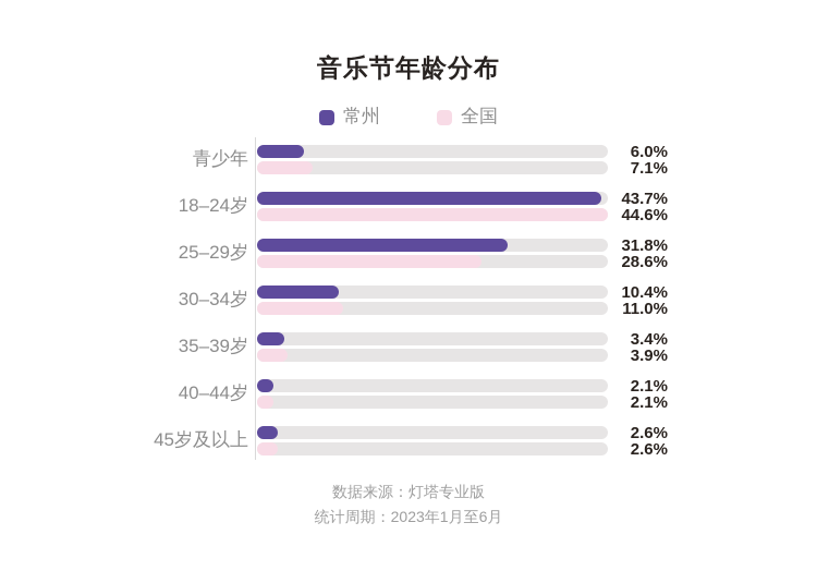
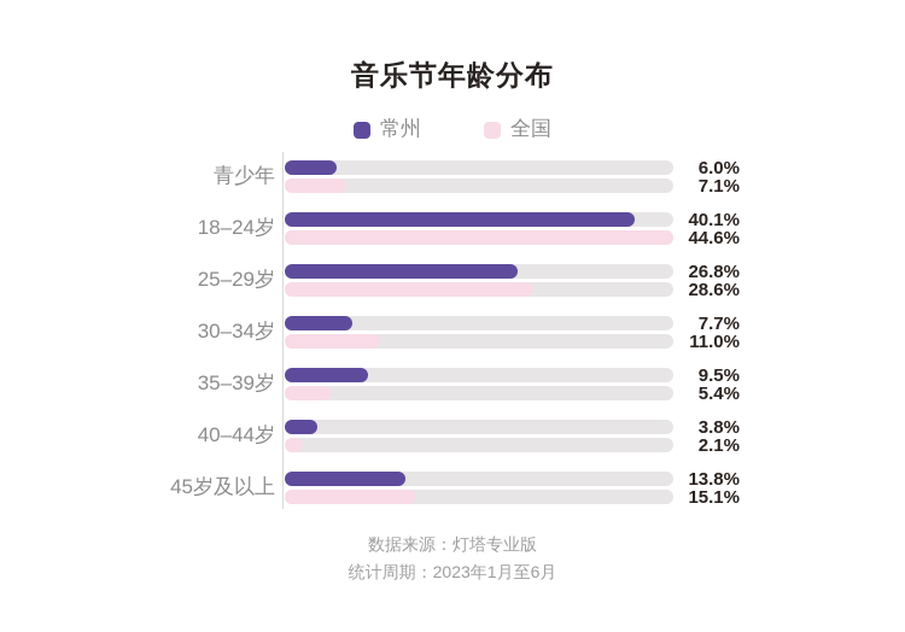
常州/18–24岁: 43.7% -> 40.1%
常州/25–29岁: 31.8% -> 26.8%
常州/30–34岁: 10.4% -> 7.7%
常州/35–39岁: 3.4% -> 9.5%
全国/35–39岁: 3.9% -> 5.4%
常州/40–44岁: 2.1% -> 3.8%
常州/45岁及以上: 2.6% -> 13.8%
全国/45岁及以上: 2.6% -> 15.1%
